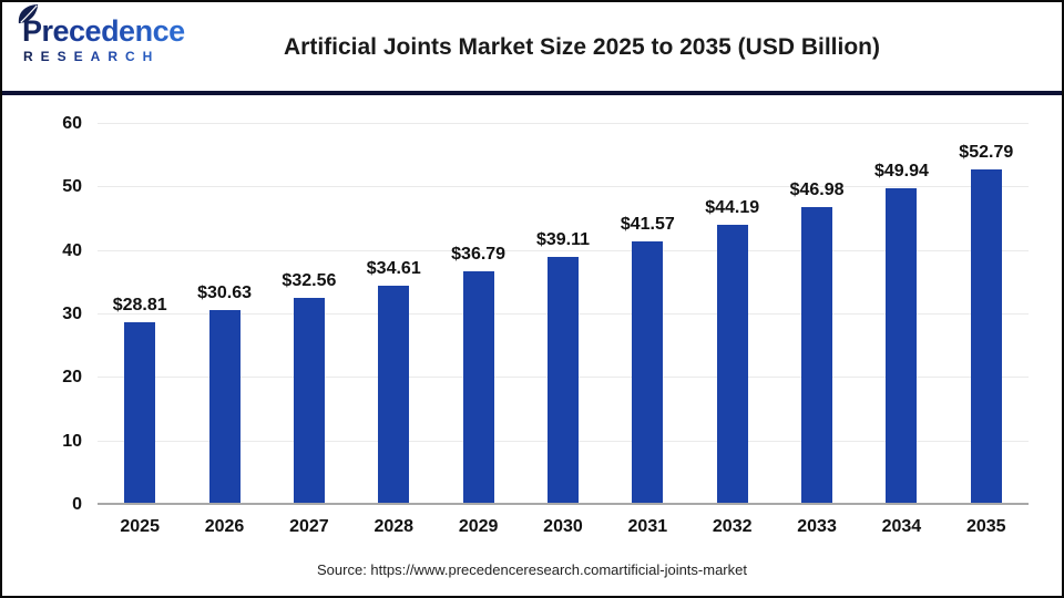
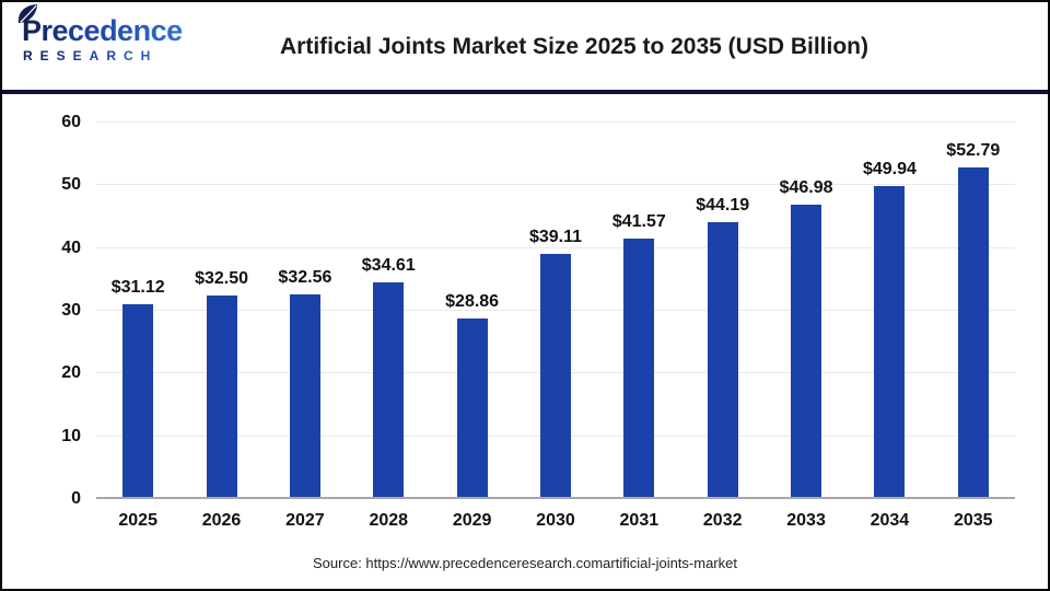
2025: $28.81 -> $31.12
2026: $30.63 -> $32.50
2029: $36.79 -> $28.86
